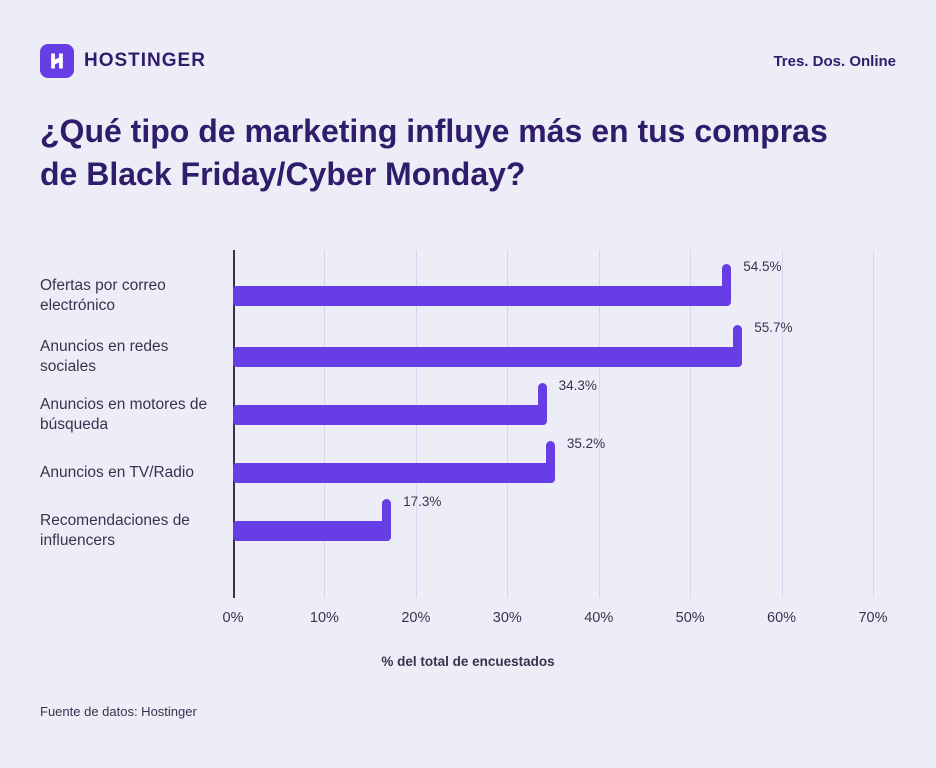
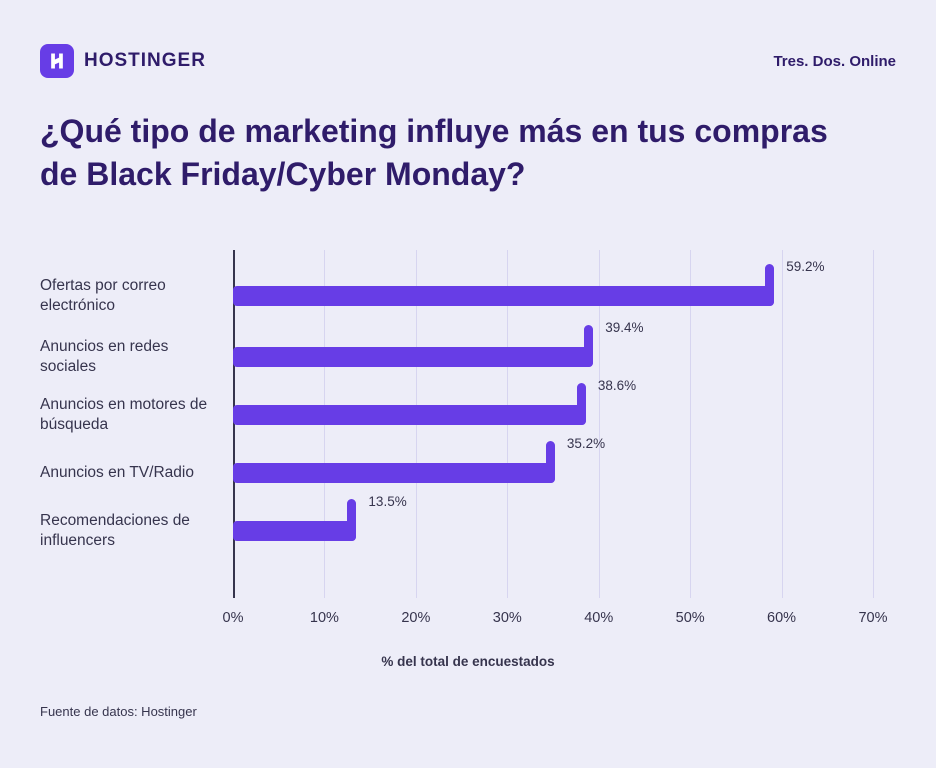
Ofertas por correo electrónico: 54.5% -> 59.2%
Anuncios en redes sociales: 55.7% -> 39.4%
Anuncios en motores de búsqueda: 34.3% -> 38.6%
Recomendaciones de influencers: 17.3% -> 13.5%
